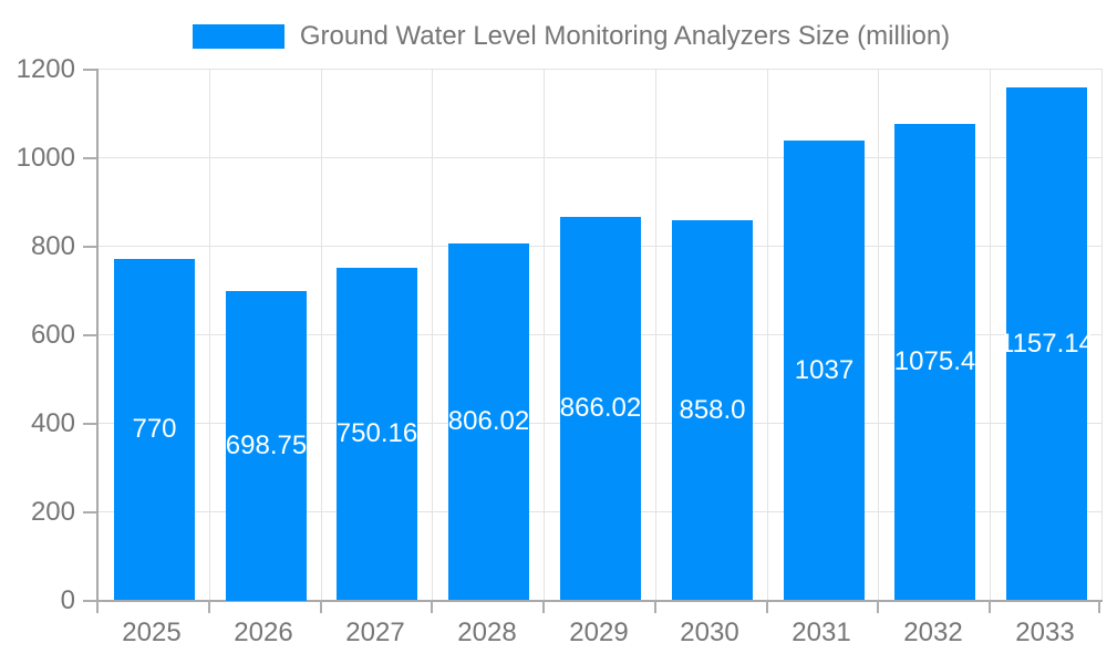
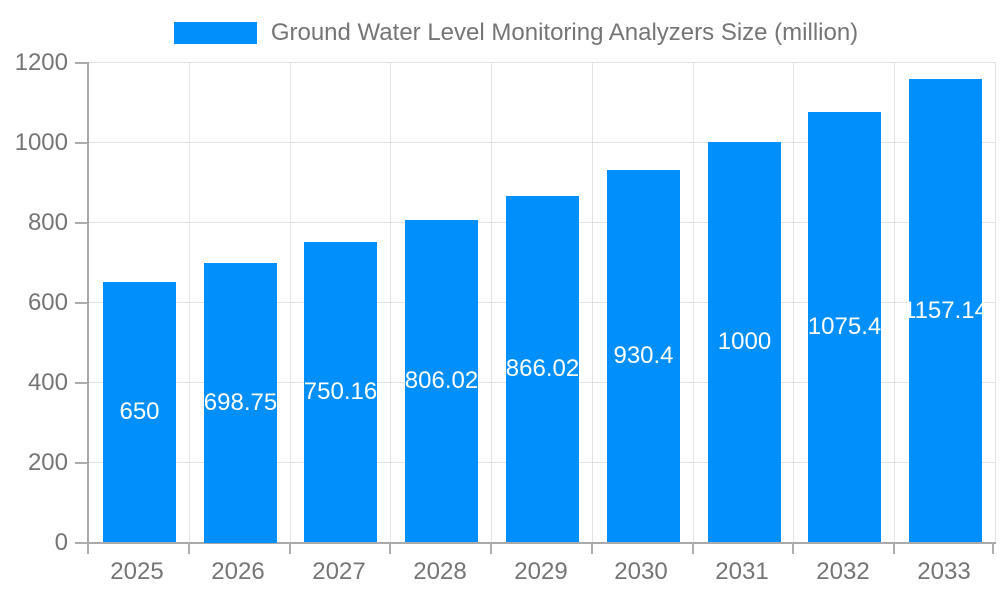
2025: 770 -> 650
2030: 858.0 -> 930.4
2031: 1037 -> 1000
